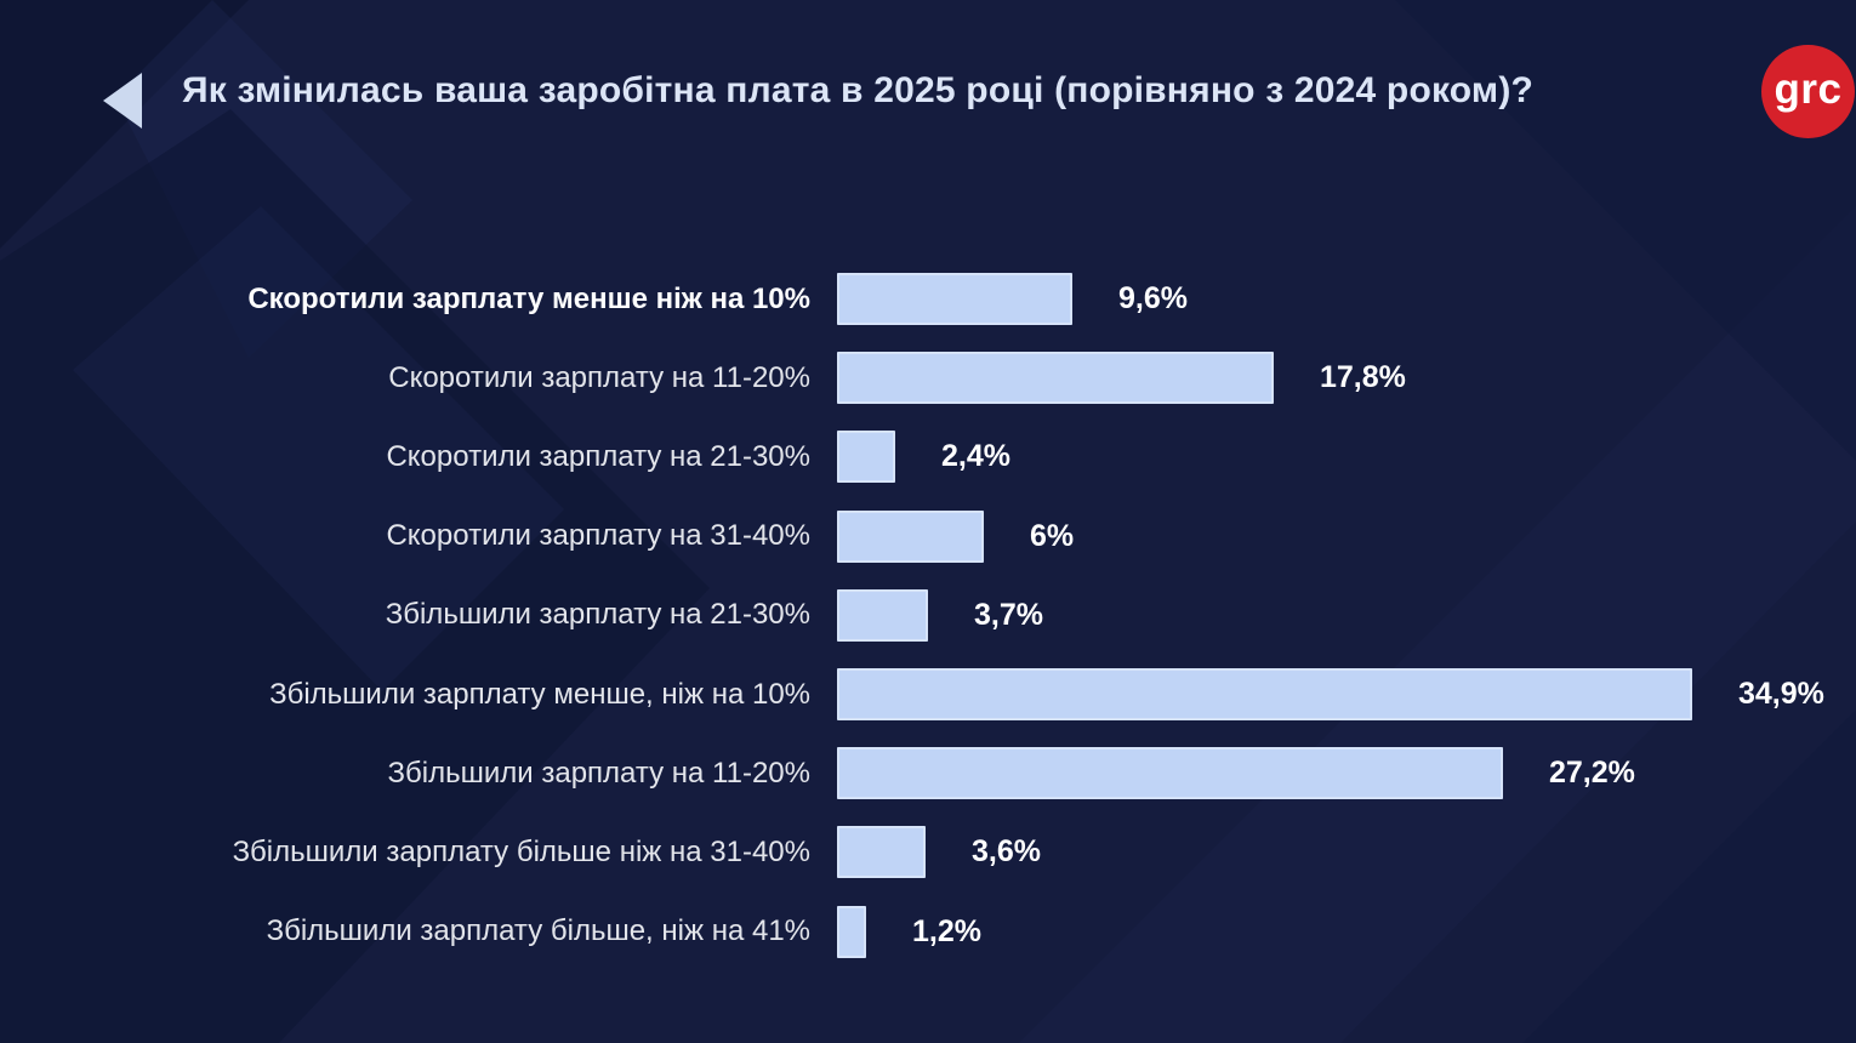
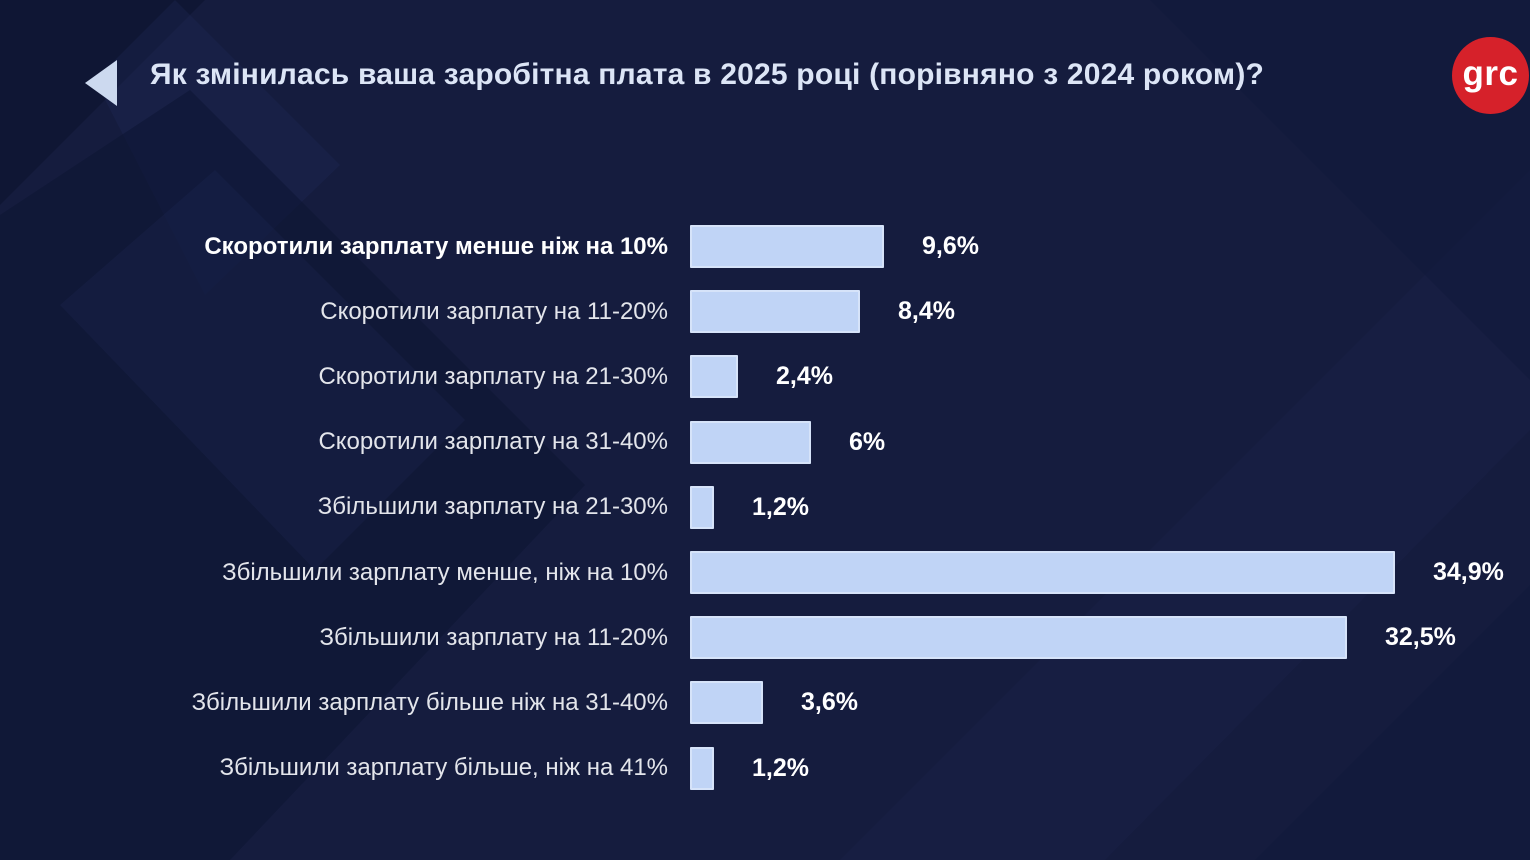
Скоротили зарплату на 11-20%: 17,8% -> 8,4%
Збільшили зарплату на 21-30%: 3,7% -> 1,2%
Збільшили зарплату на 11-20%: 27,2% -> 32,5%
